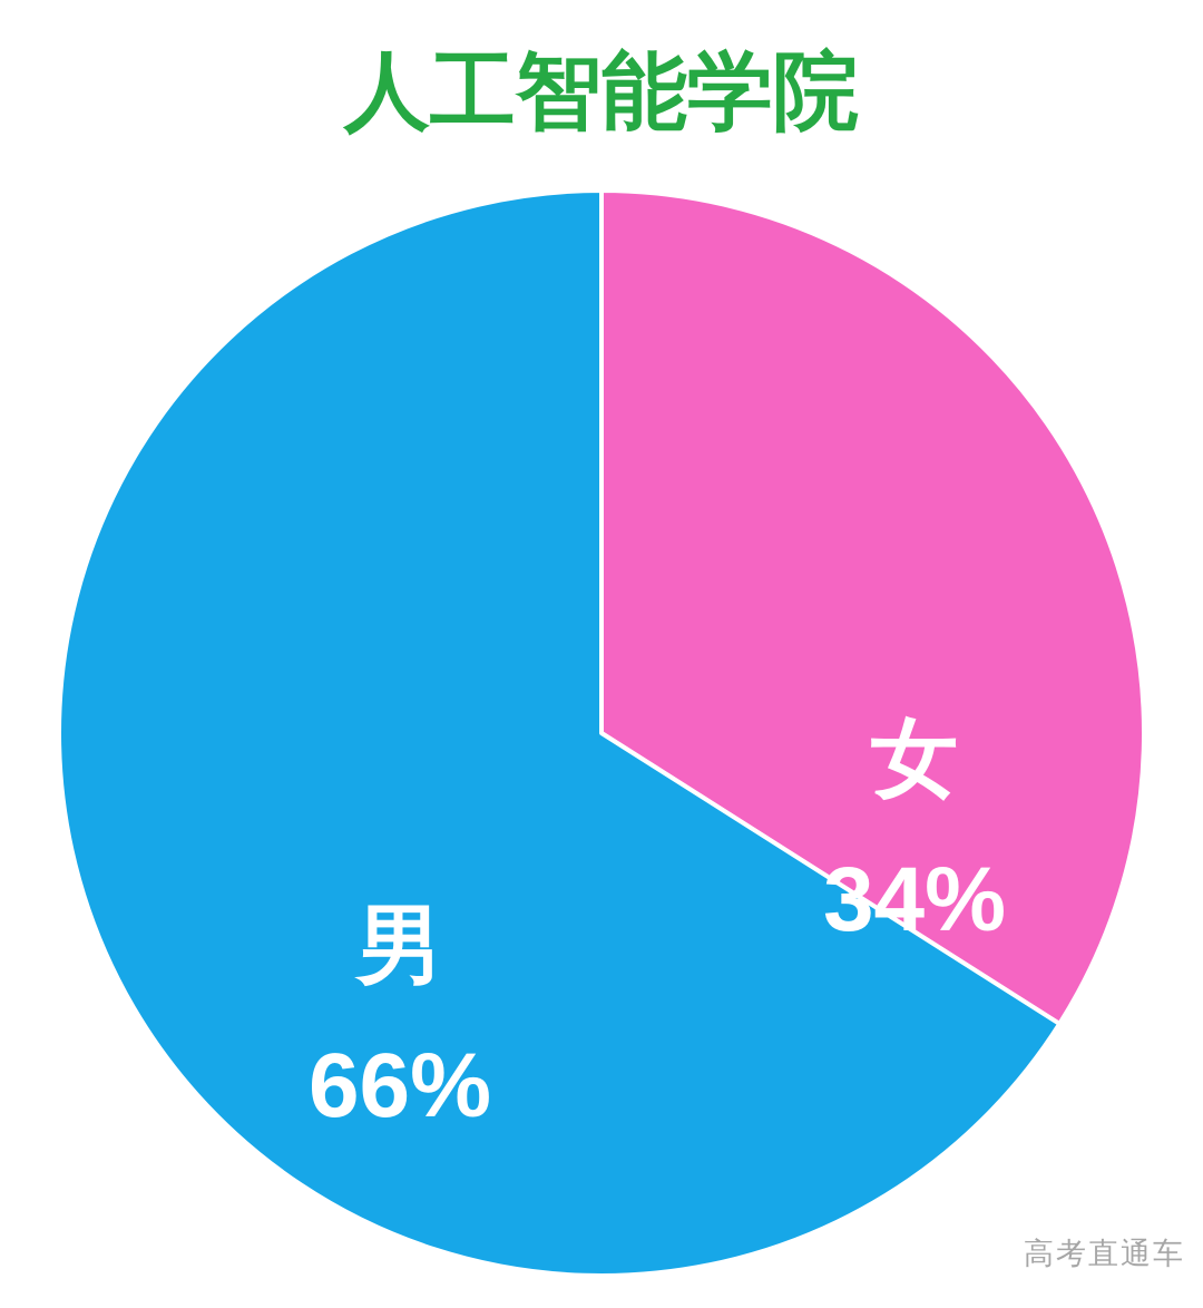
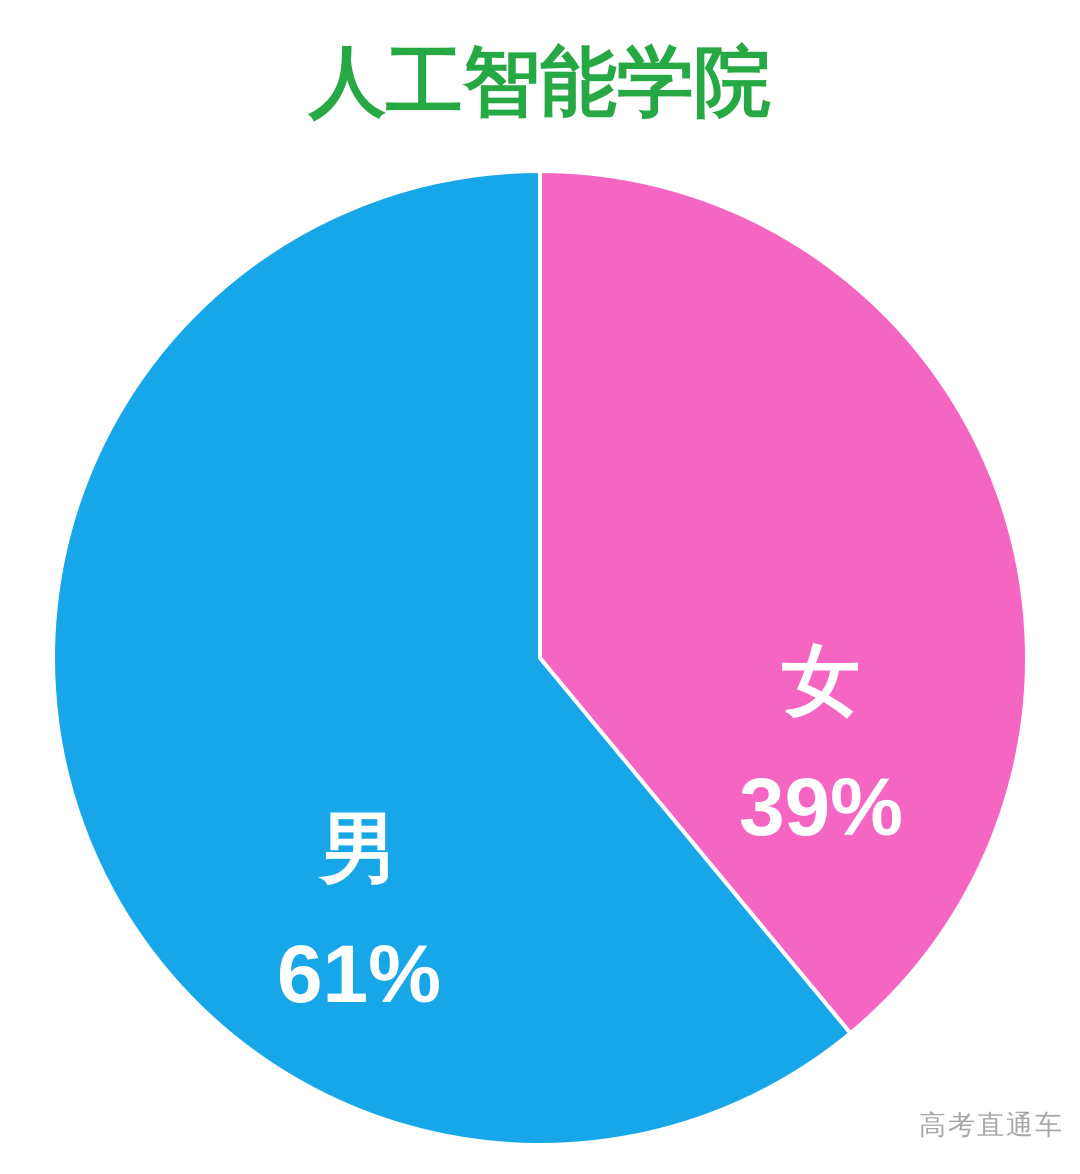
女: 34% -> 39%
男: 66% -> 61%
